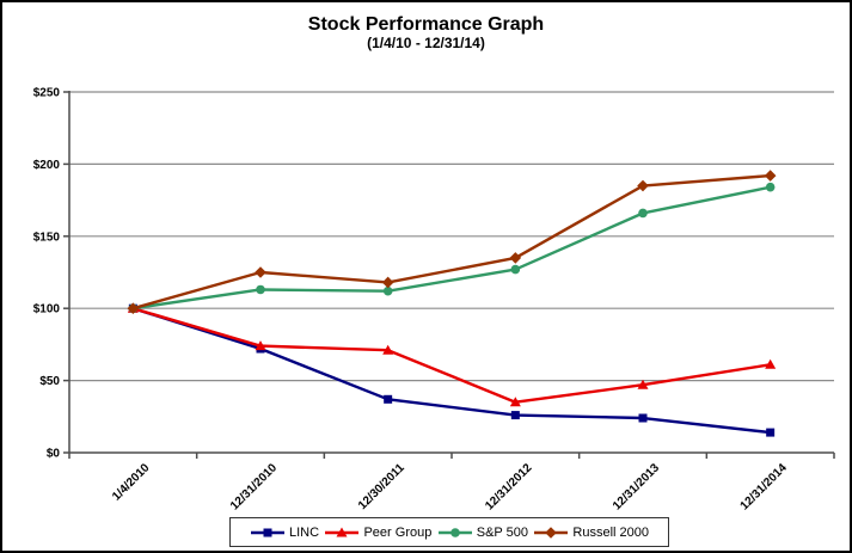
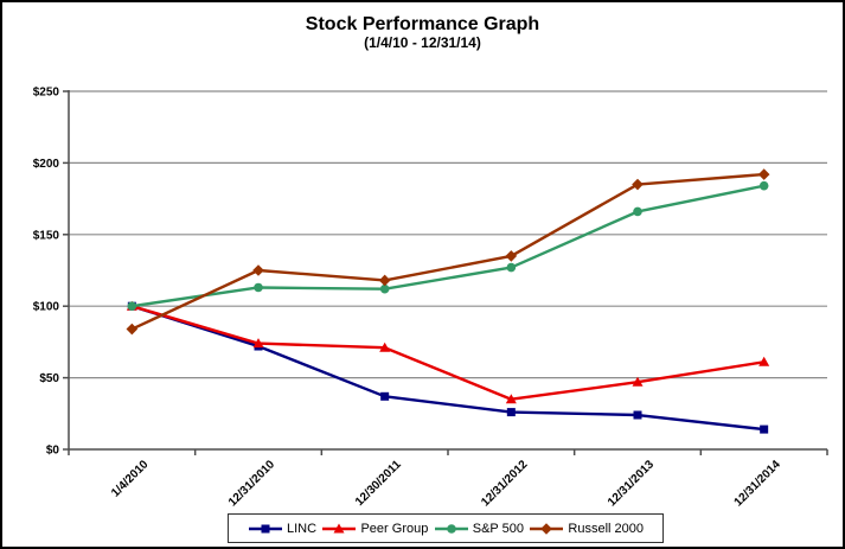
Russell 2000/1/4/2010: $100 -> $84
